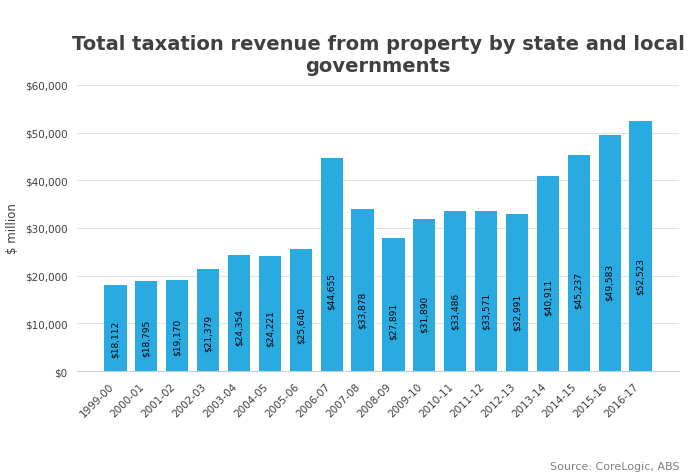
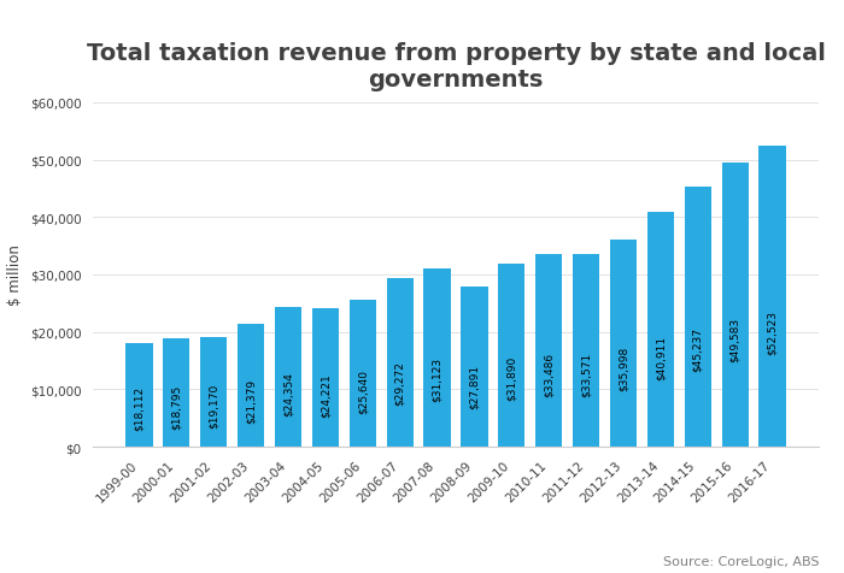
2006-07: $44,655 -> $29,272
2007-08: $33,878 -> $31,123
2012-13: $32,991 -> $35,998
